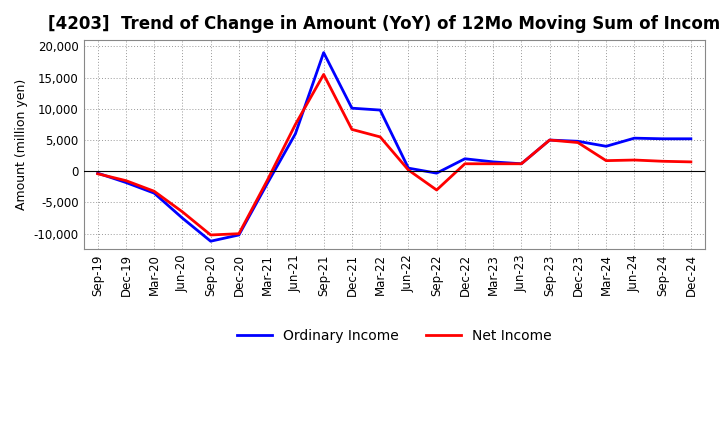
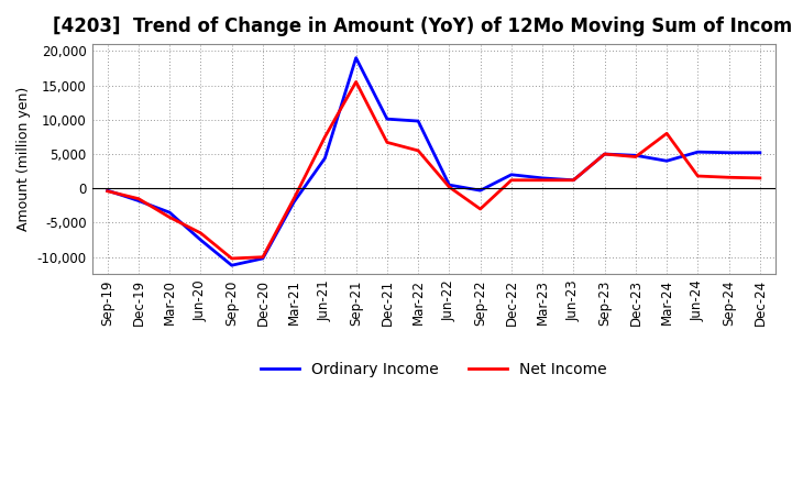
Net Income/Mar-20: -3,200 -> -4,200
Ordinary Income/Jun-21: 6,000 -> 4,400
Net Income/Mar-24: 1,700 -> 8,000
